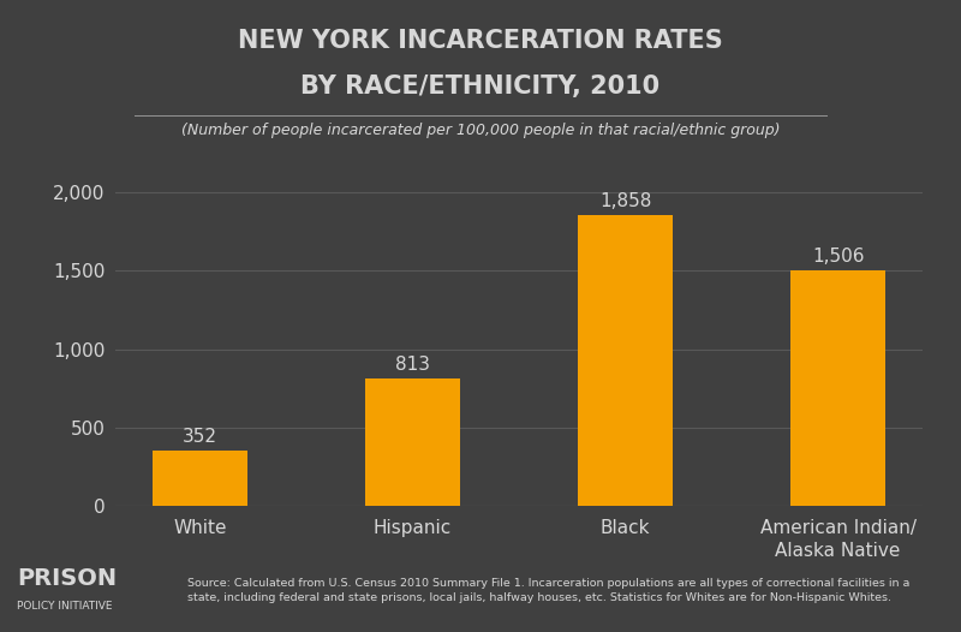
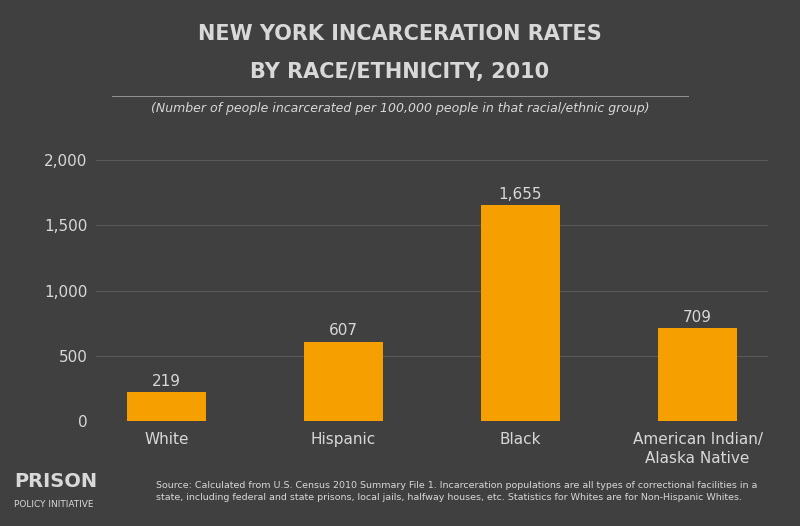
White: 352 -> 219
Hispanic: 813 -> 607
Black: 1,858 -> 1,655
American Indian/ Alaska Native: 1,506 -> 709
